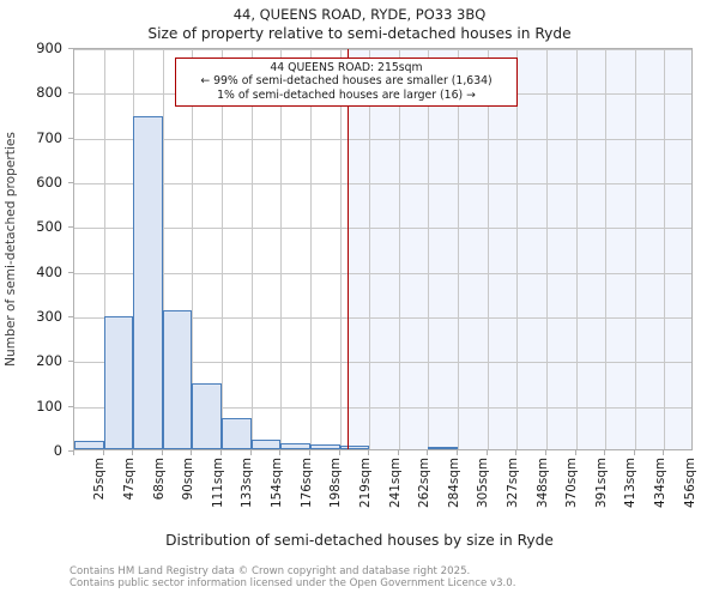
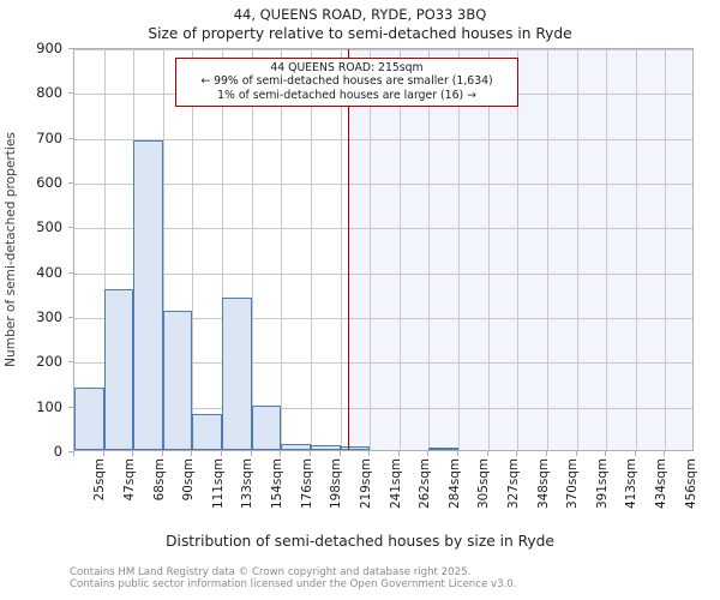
25sqm: 20 -> 140
47sqm: 300 -> 360
68sqm: 740 -> 690
111sqm: 150 -> 80
133sqm: 70 -> 340
154sqm: 20 -> 100
